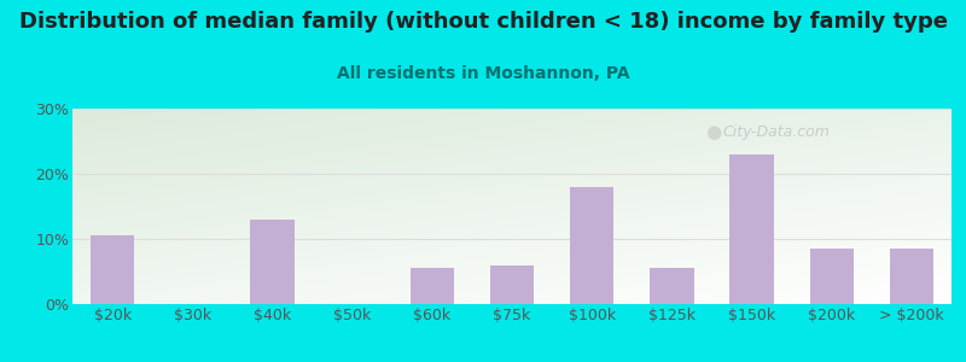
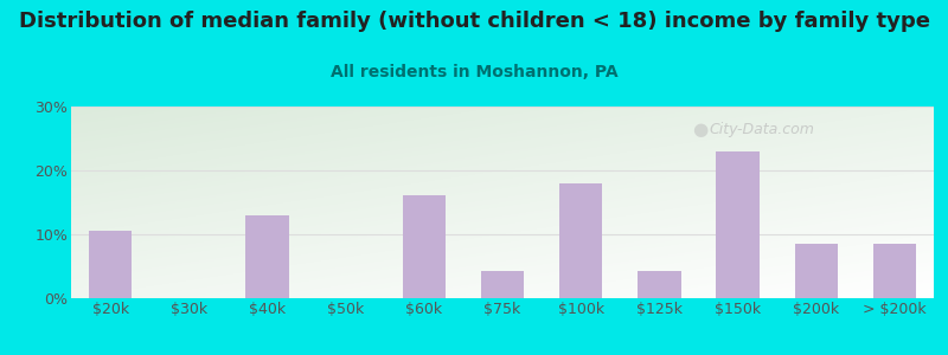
$60k: 5.5% -> 16.2%
$75k: 6.0% -> 4.2%
$125k: 5.5% -> 4.2%
